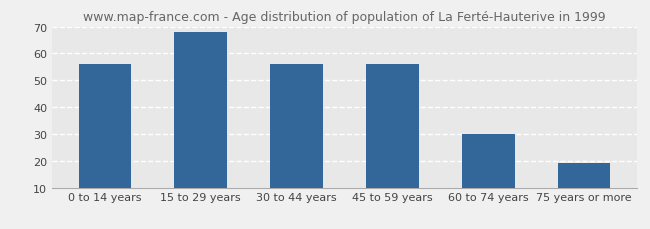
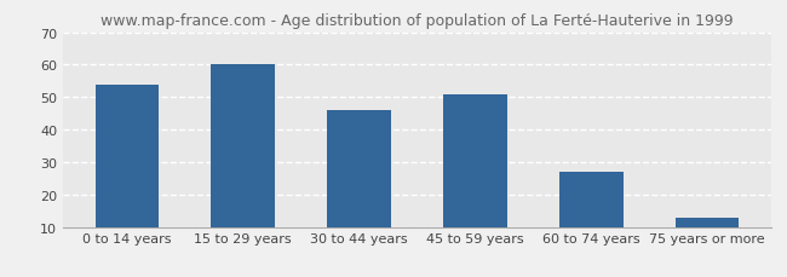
0 to 14 years: 56 -> 54
15 to 29 years: 68 -> 60
30 to 44 years: 56 -> 46
45 to 59 years: 56 -> 51
60 to 74 years: 30 -> 27
75 years or more: 19 -> 13
